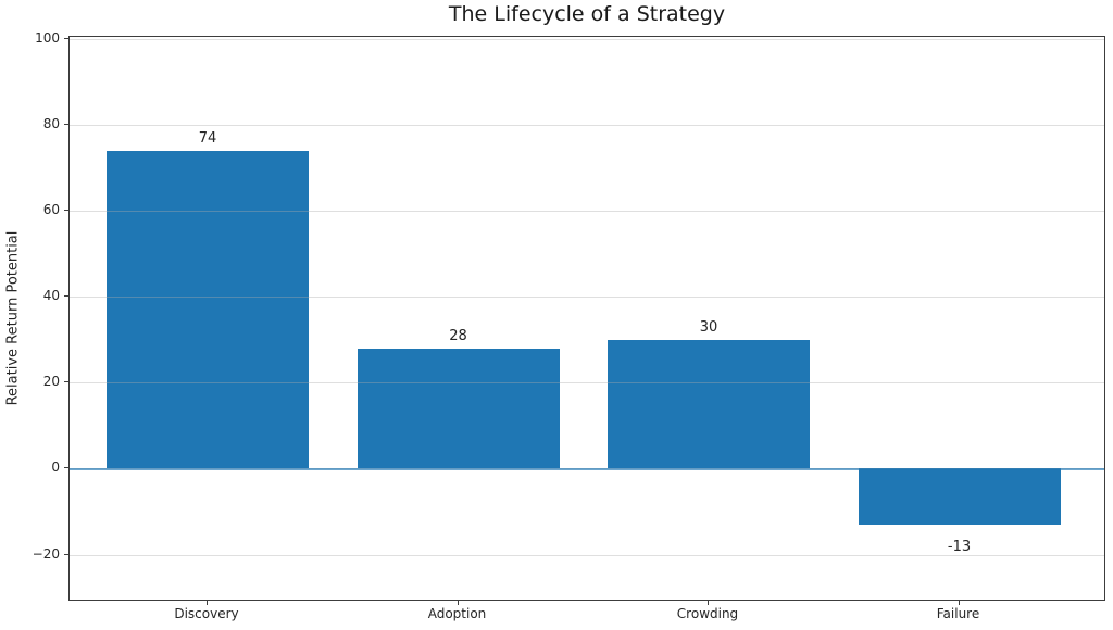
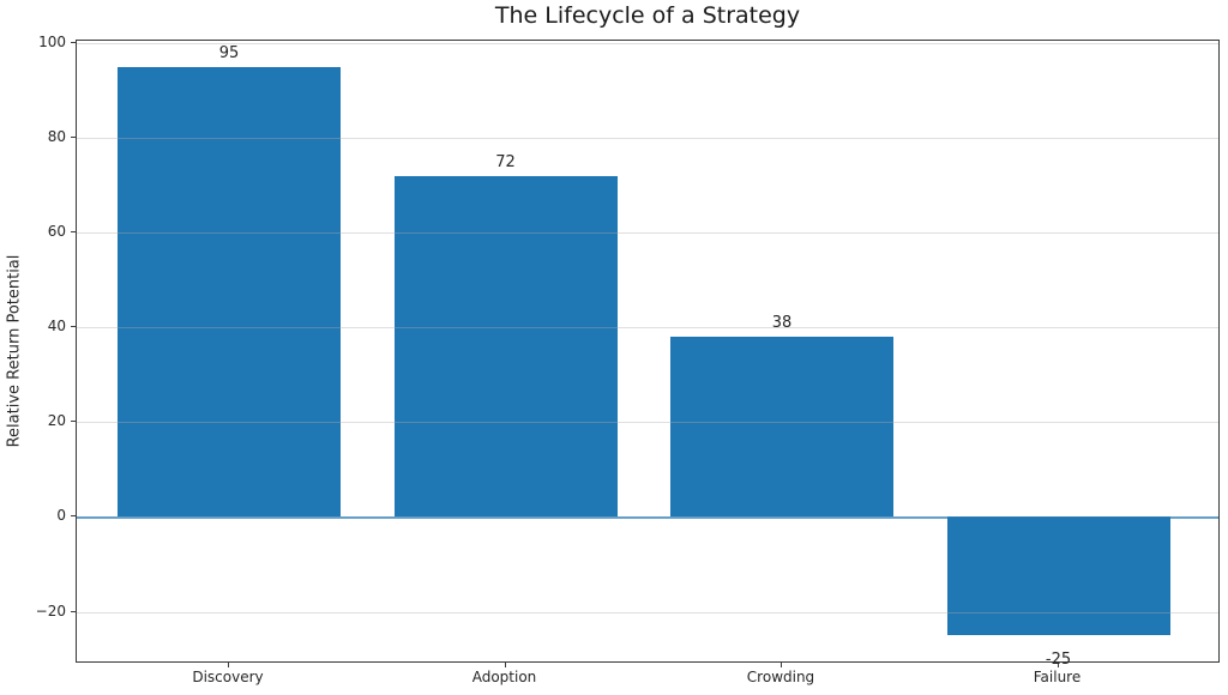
Discovery: 74 -> 95
Adoption: 28 -> 72
Crowding: 30 -> 38
Failure: -13 -> -25
